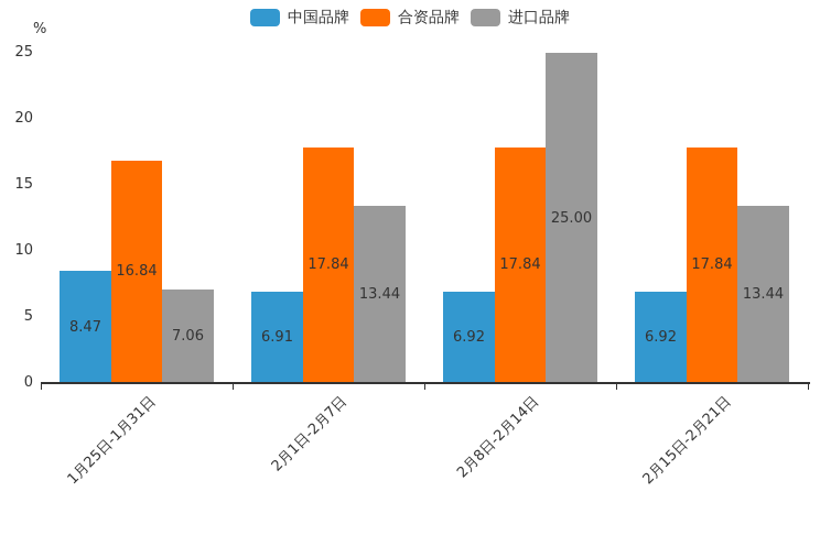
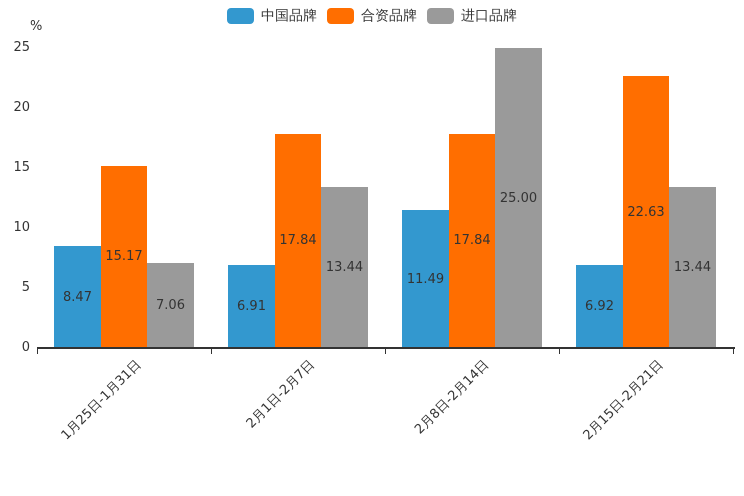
合资品牌/1月25日-1月31日: 16.84 -> 15.17
中国品牌/2月8日-2月14日: 6.92 -> 11.49
合资品牌/2月15日-2月21日: 17.84 -> 22.63
